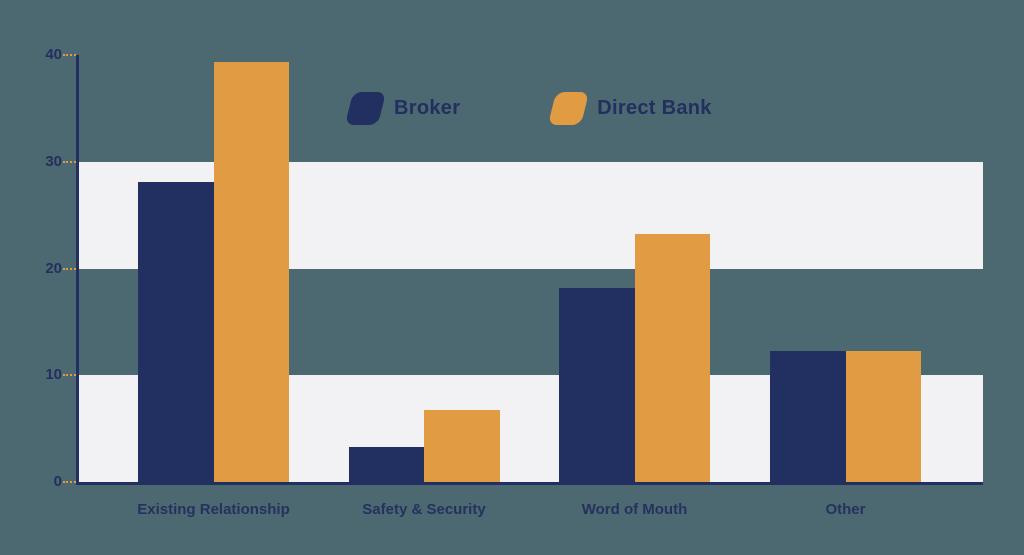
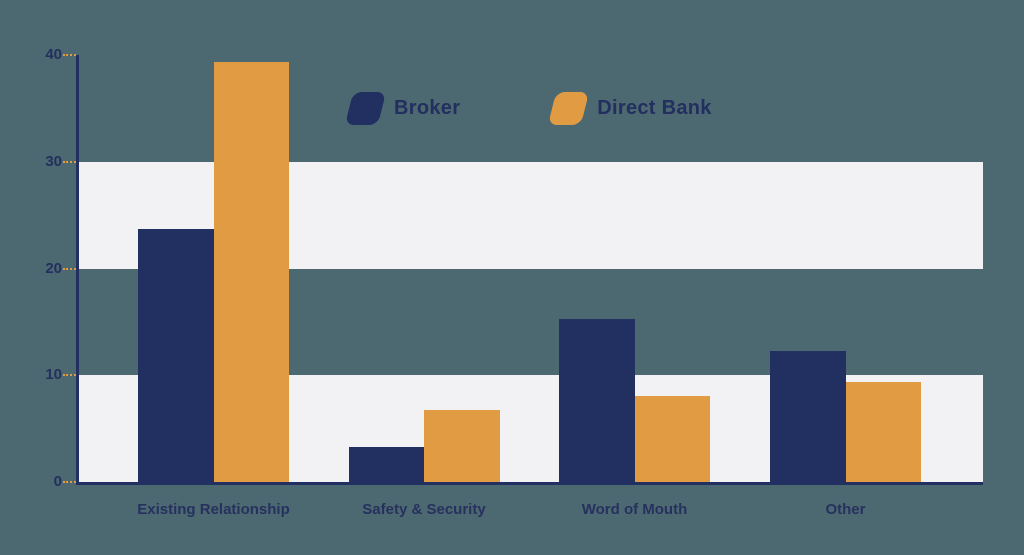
Broker/Existing Relationship: 28.1 -> 23.7
Broker/Word of Mouth: 18.2 -> 15.3
Direct Bank/Word of Mouth: 23.2 -> 8.1
Direct Bank/Other: 12.3 -> 9.4
